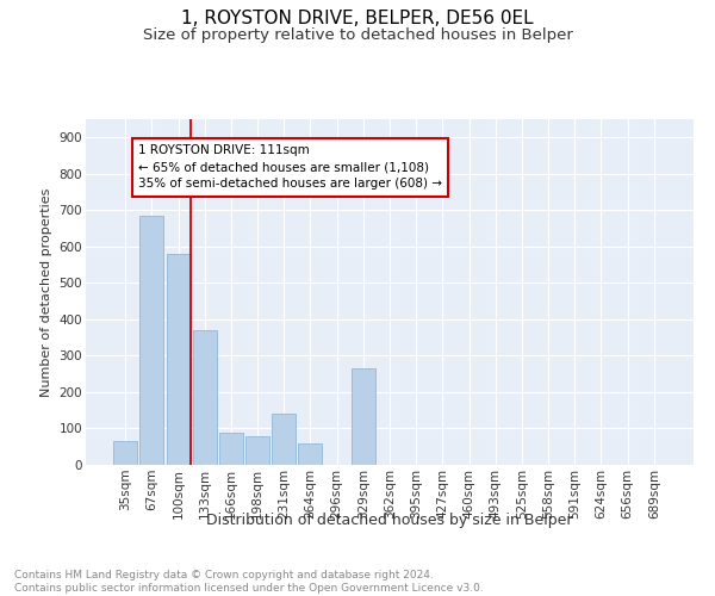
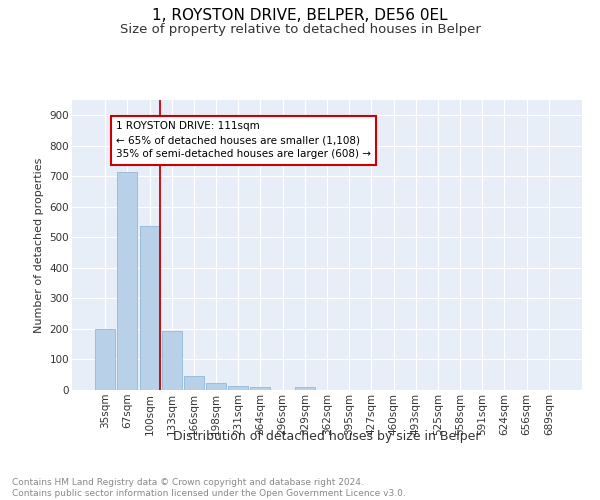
35sqm: 65 -> 200
67sqm: 685 -> 715
100sqm: 580 -> 537
133sqm: 370 -> 192
166sqm: 90 -> 47
198sqm: 80 -> 22
231sqm: 140 -> 14
264sqm: 60 -> 11
329sqm: 265 -> 10
